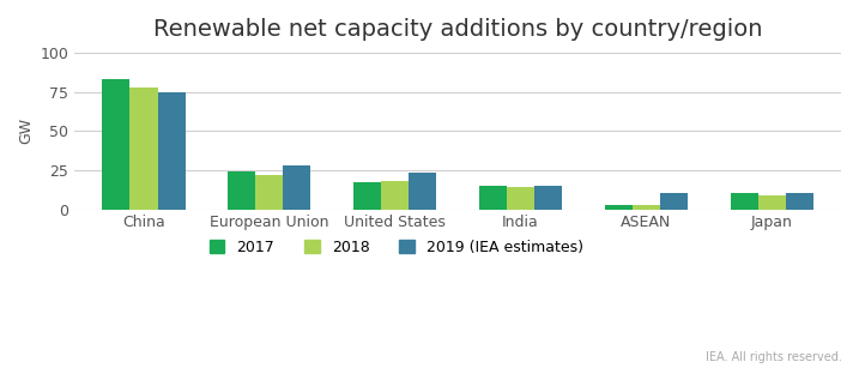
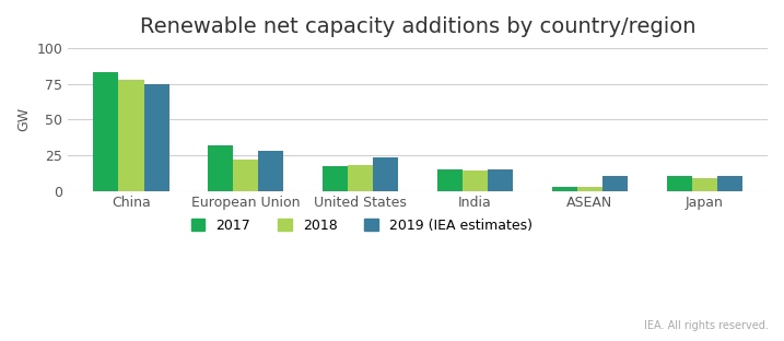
2017/European Union: 24 -> 32
